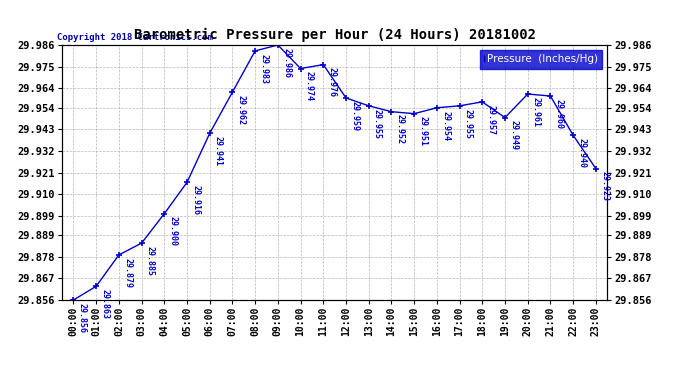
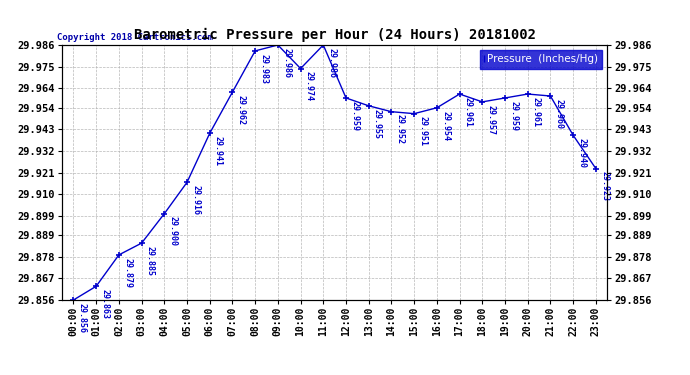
11:00: 29.976 -> 29.986
17:00: 29.955 -> 29.961
19:00: 29.949 -> 29.959
